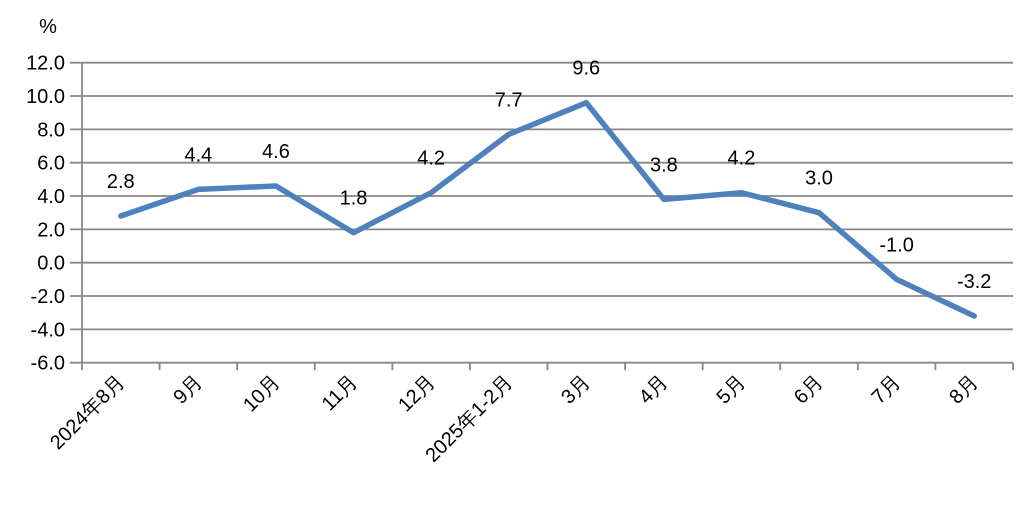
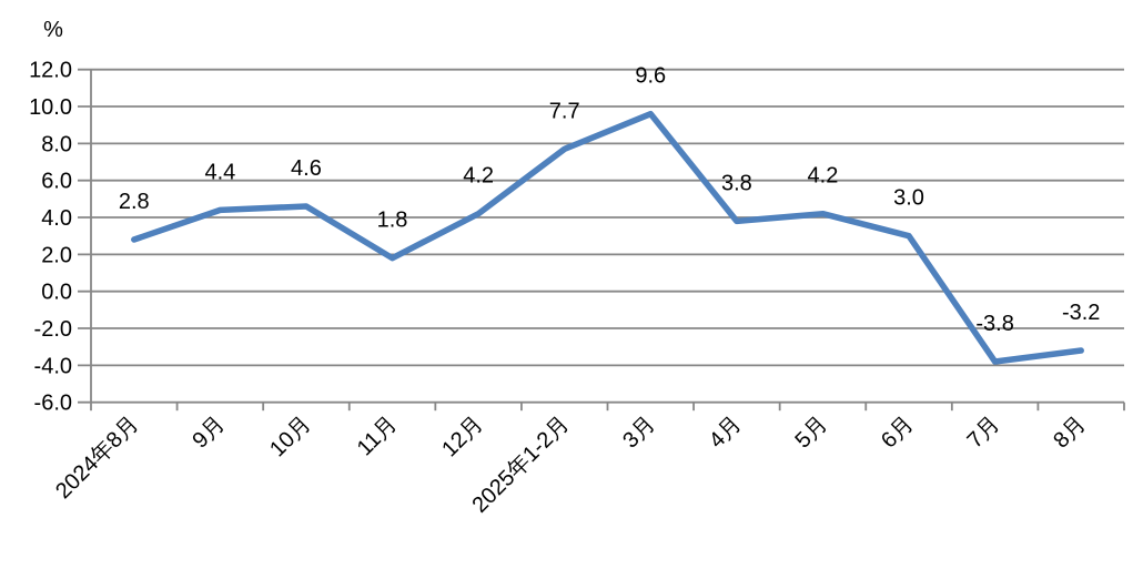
7月: -1.0 -> -3.8
